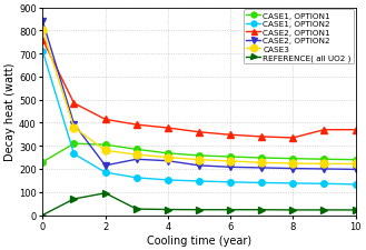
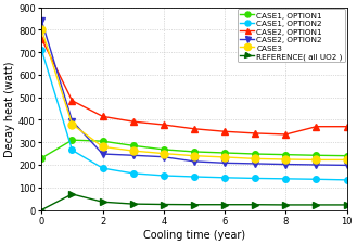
CASE2, OPTION2/2: 215 -> 248
REFERENCE( all UO2 )/2: 95 -> 35
